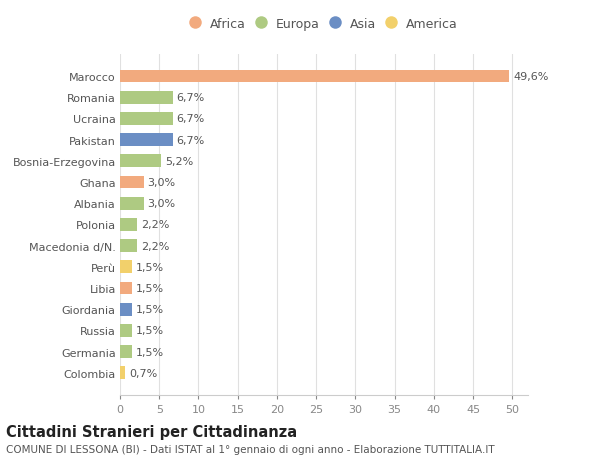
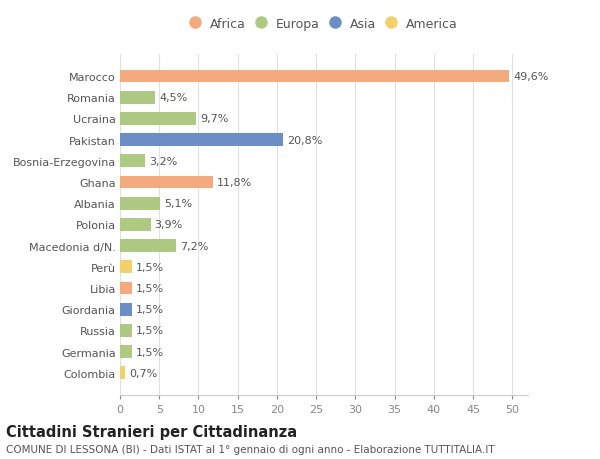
Romania: 6,7% -> 4,5%
Ucraina: 6,7% -> 9,7%
Pakistan: 6,7% -> 20,8%
Bosnia-Erzegovina: 5,2% -> 3,2%
Ghana: 3,0% -> 11,8%
Albania: 3,0% -> 5,1%
Polonia: 2,2% -> 3,9%
Macedonia d/N.: 2,2% -> 7,2%
